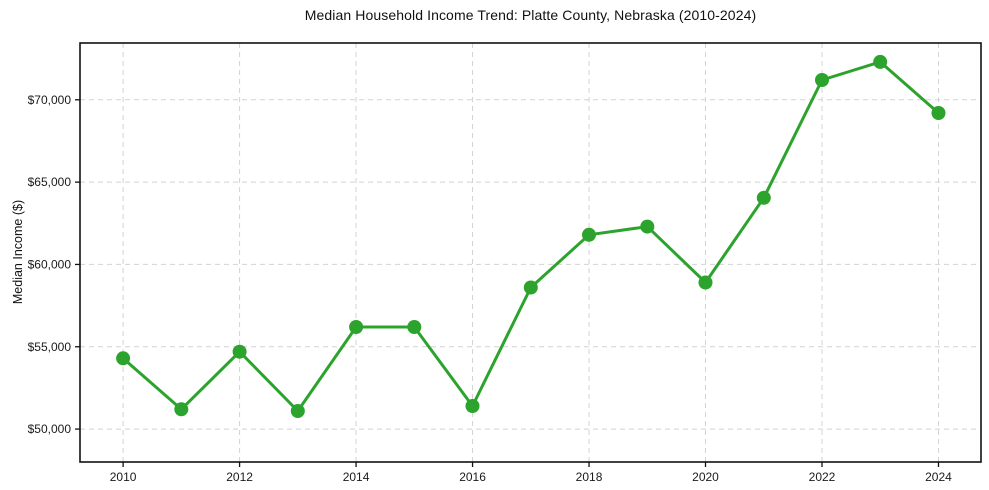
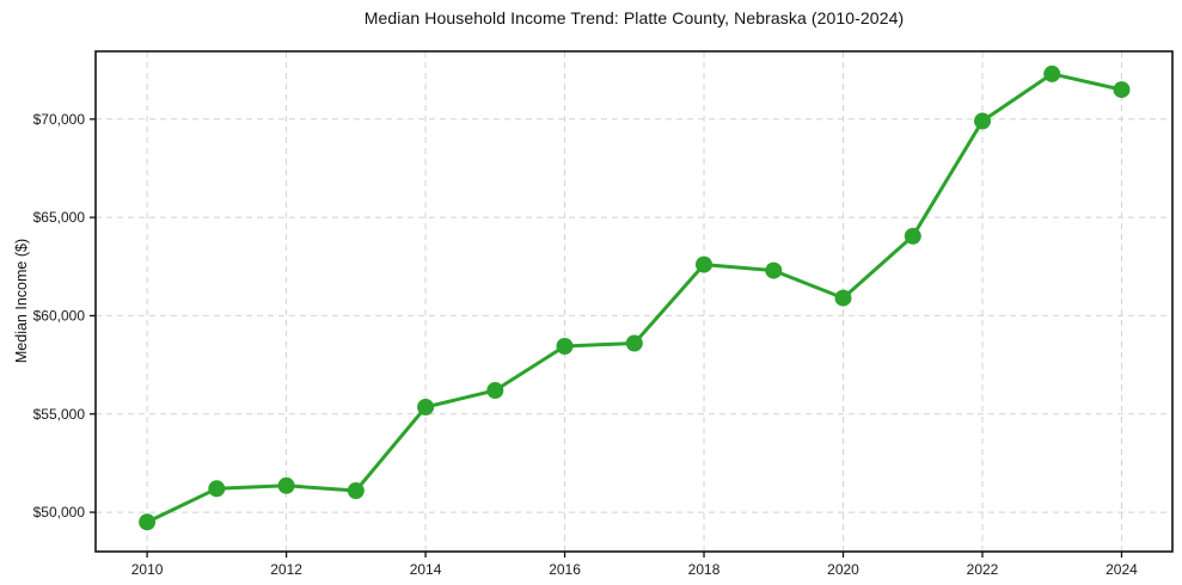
2010: $54300 -> $49500
2012: $54700 -> $51400
2014: $56200 -> $55400
2016: $51400 -> $58400
2018: $61800 -> $62600
2020: $58900 -> $60900
2022: $71200 -> $69900
2024: $69200 -> $71500
